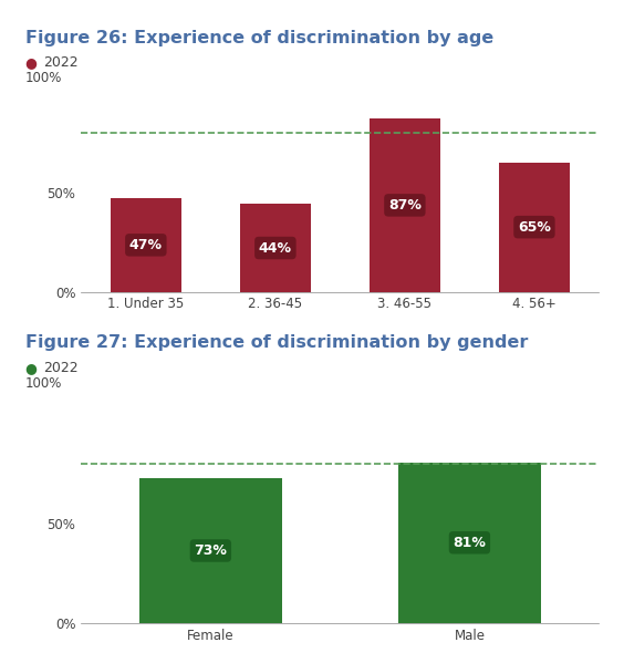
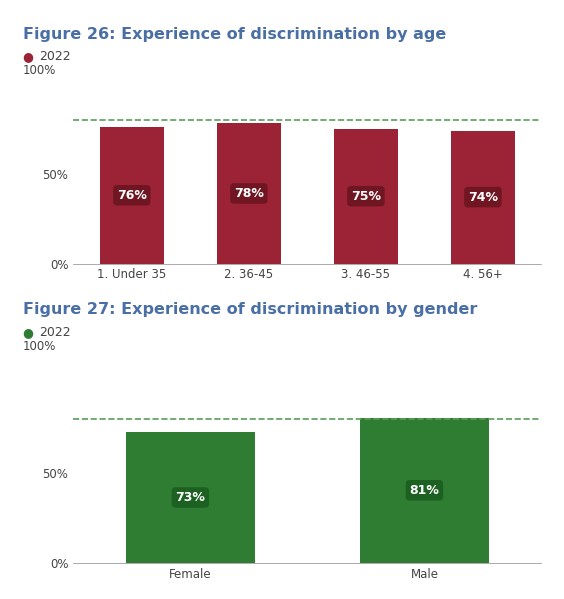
1. Under 35: 47% -> 76%
2. 36-45: 44% -> 78%
3. 46-55: 87% -> 75%
4. 56+: 65% -> 74%
